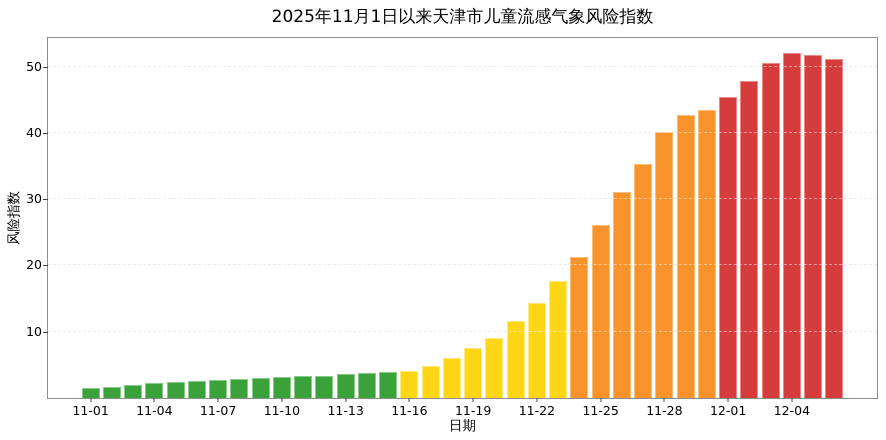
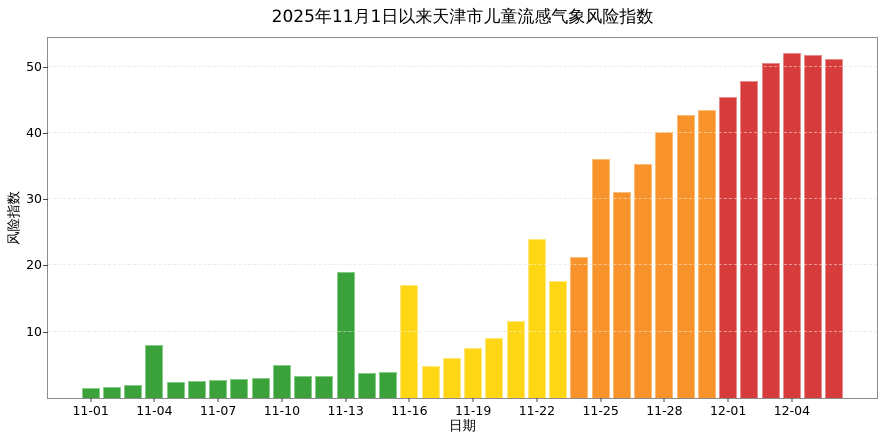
11-04: 2 -> 8
11-10: 3 -> 5
11-13: 4 -> 19
11-16: 4 -> 17
11-22: 14 -> 24
11-25: 26 -> 36
